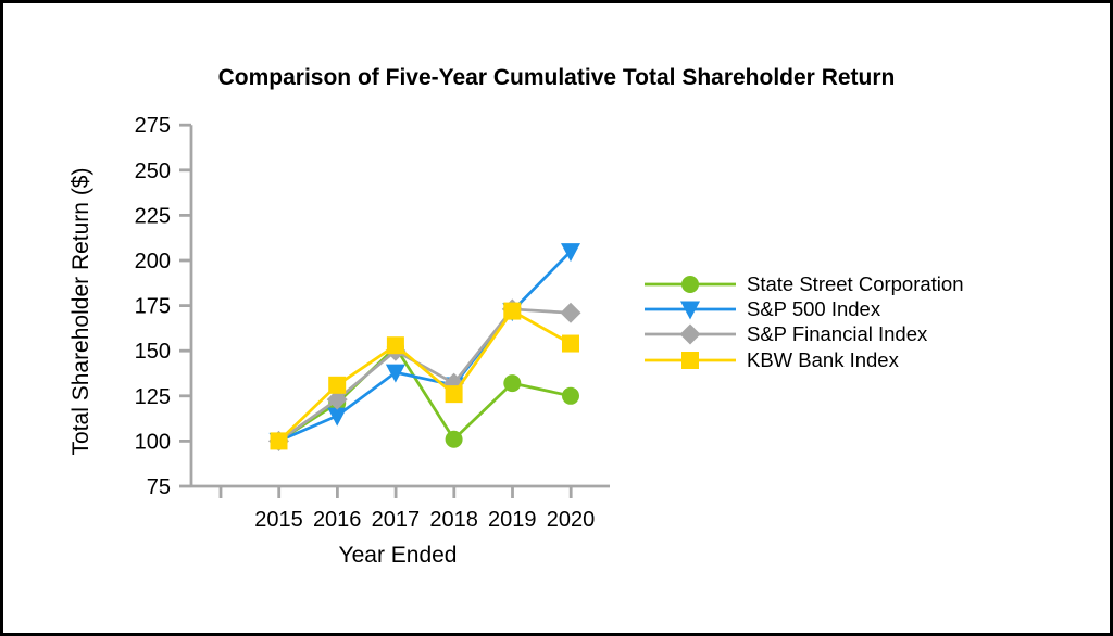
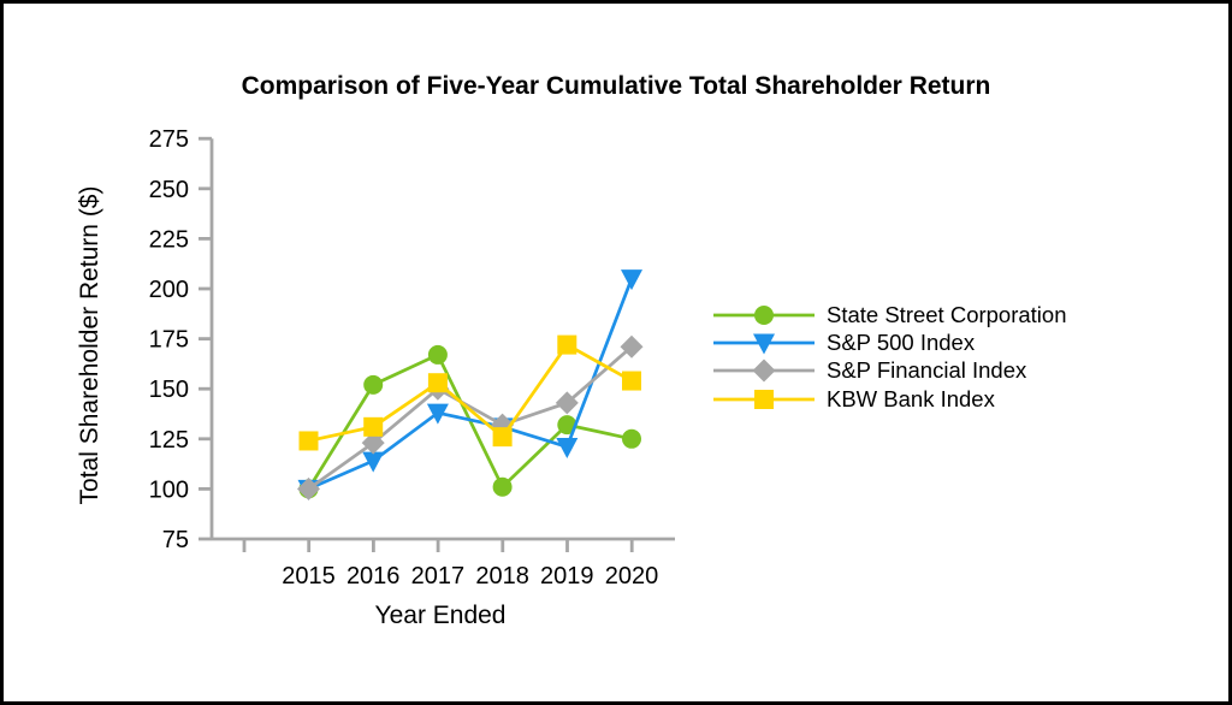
KBW Bank Index/2015: 100 -> 124
State Street Corporation/2016: 121 -> 152
State Street Corporation/2017: 152 -> 167
S&P 500 Index/2019: 172 -> 121
S&P Financial Index/2019: 173 -> 143
